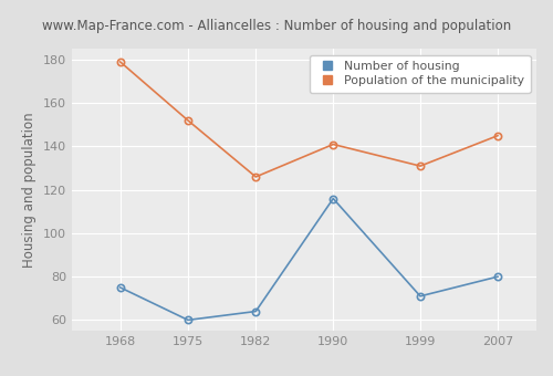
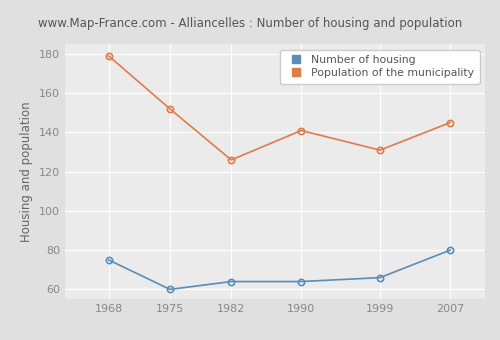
Number of housing/1990: 116 -> 64
Number of housing/1999: 71 -> 66
